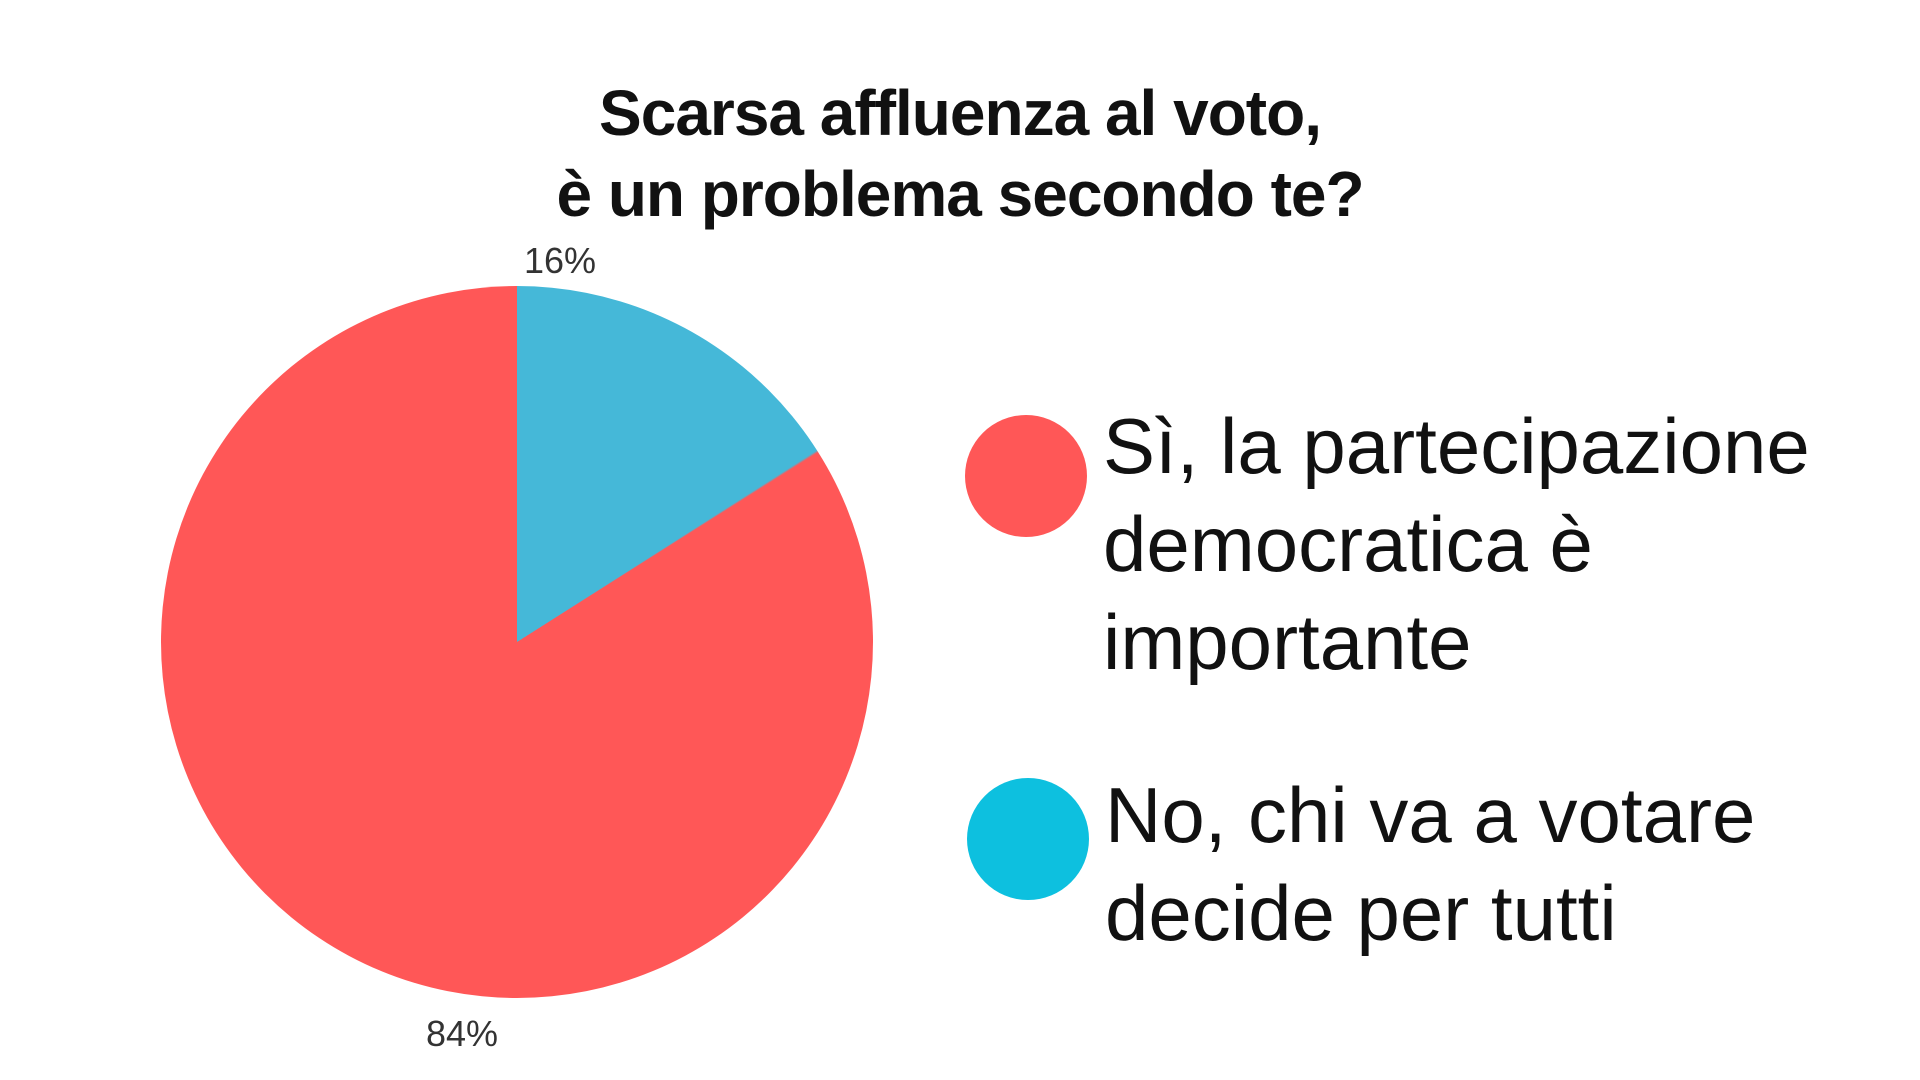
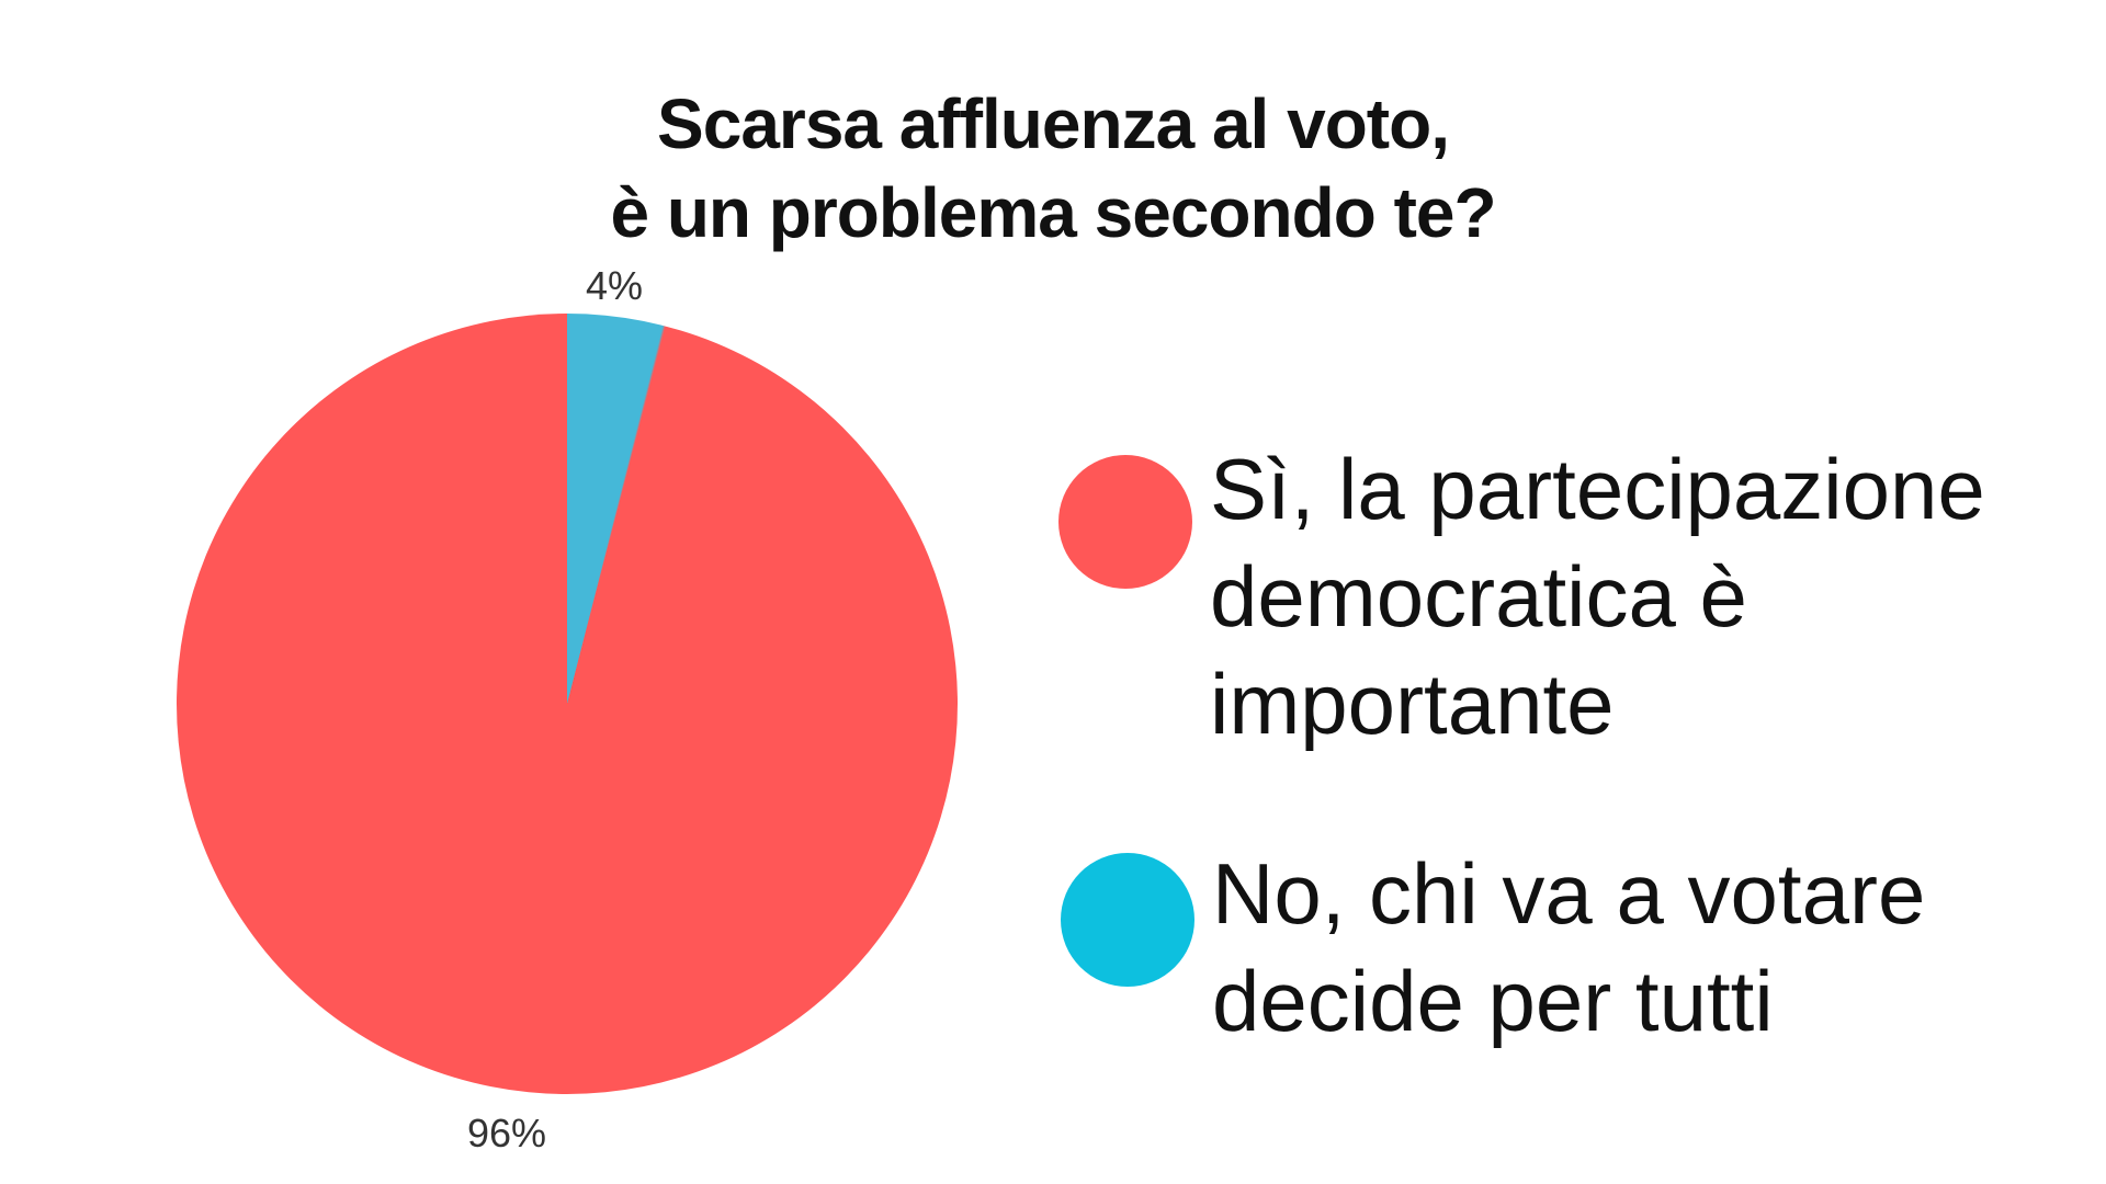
Sì, la partecipazione democratica è importante: 84% -> 96%
No, chi va a votare decide per tutti: 16% -> 4%
